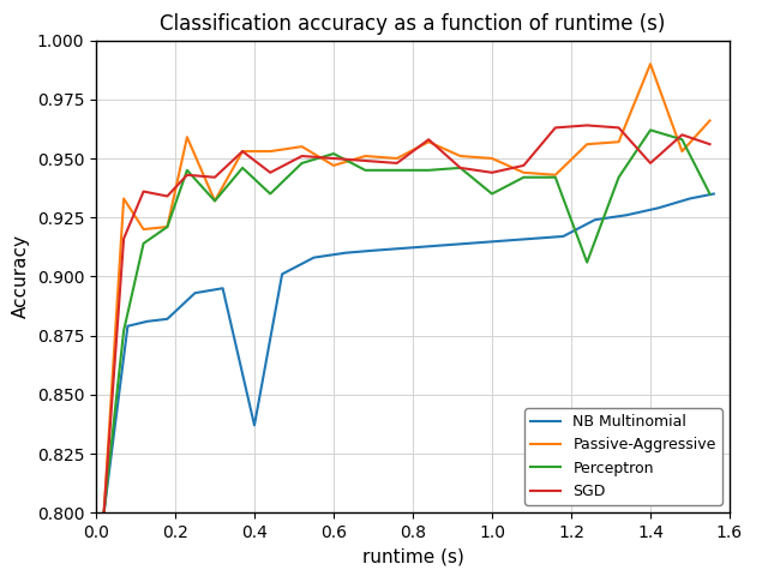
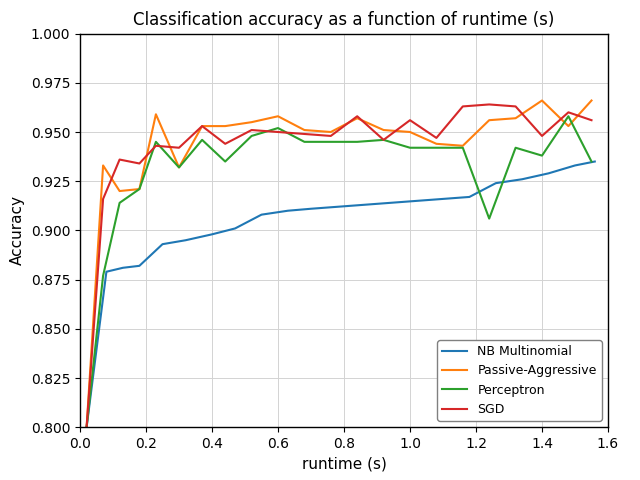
NB Multinomial/0.4: 0.837 -> 0.898
Passive-Aggressive/0.6: 0.947 -> 0.958
Perceptron/1.0: 0.935 -> 0.942
SGD/1.0: 0.944 -> 0.956
Passive-Aggressive/1.4: 0.990 -> 0.966
Perceptron/1.4: 0.962 -> 0.938
